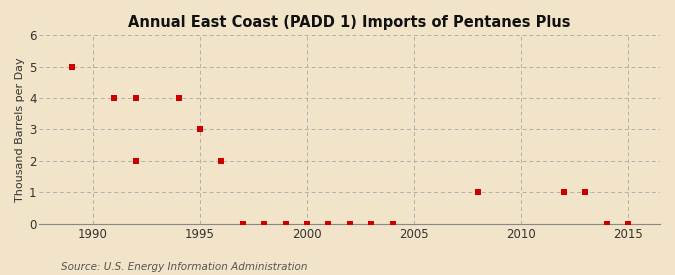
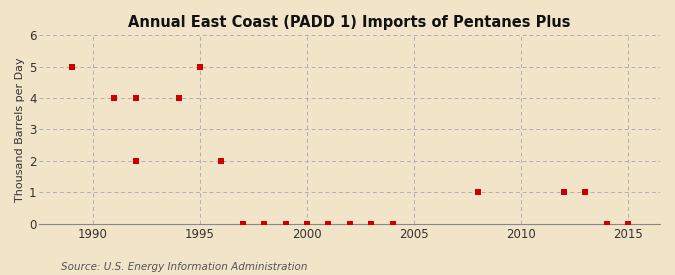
1995: 3 -> 5
